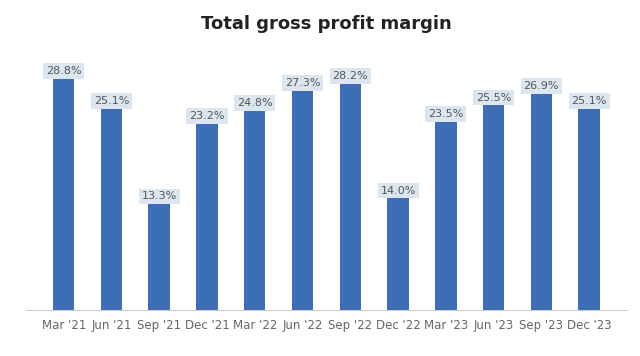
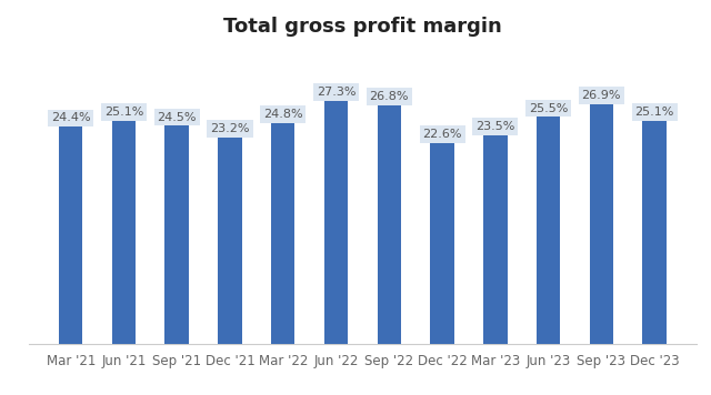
Mar '21: 28.8% -> 24.4%
Sep '21: 13.3% -> 24.5%
Sep '22: 28.2% -> 26.8%
Dec '22: 14.0% -> 22.6%
